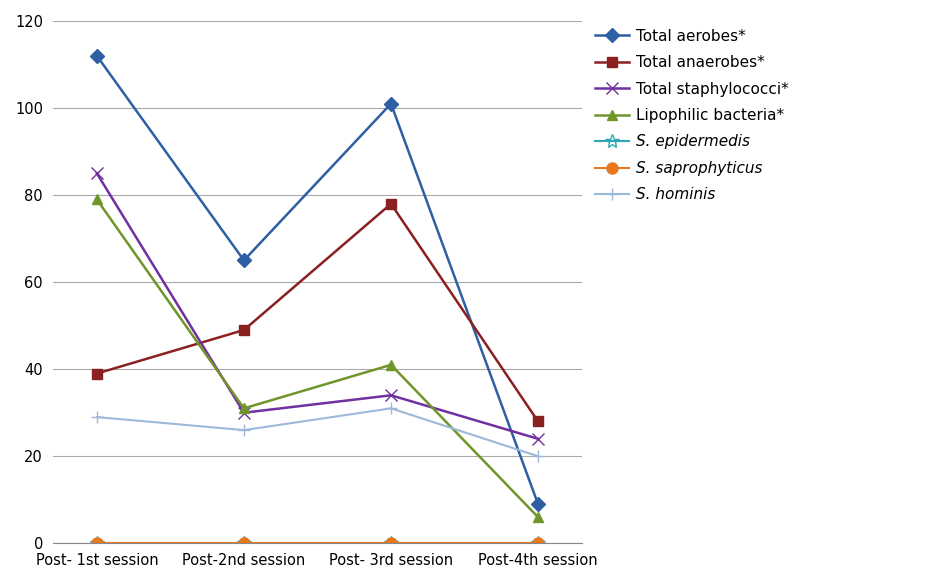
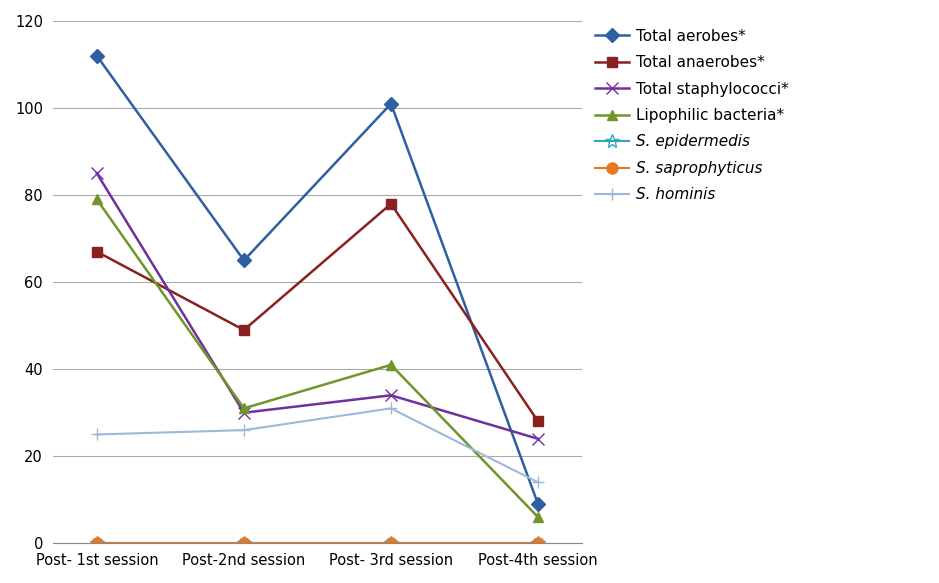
Total anaerobes*/Post- 1st session: 39 -> 67
S. hominis/Post- 1st session: 29 -> 25
S. hominis/Post-4th session: 20 -> 14
